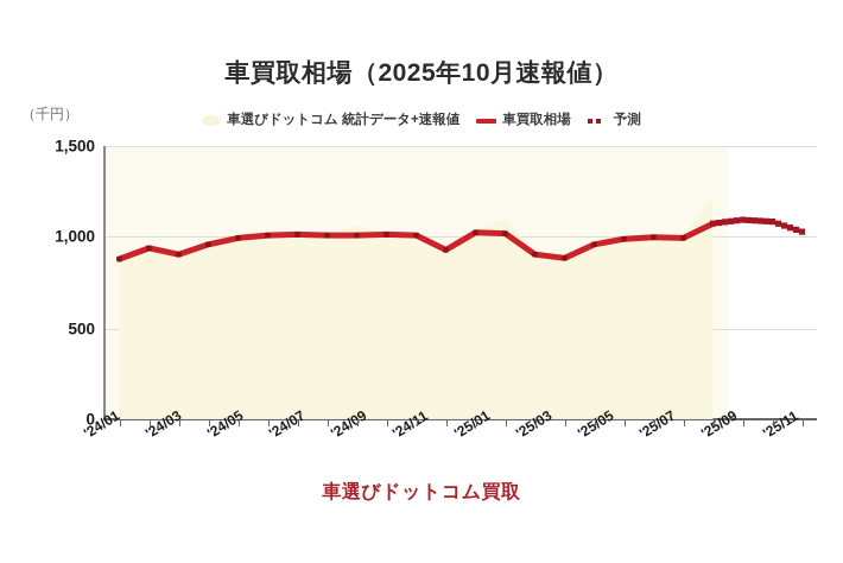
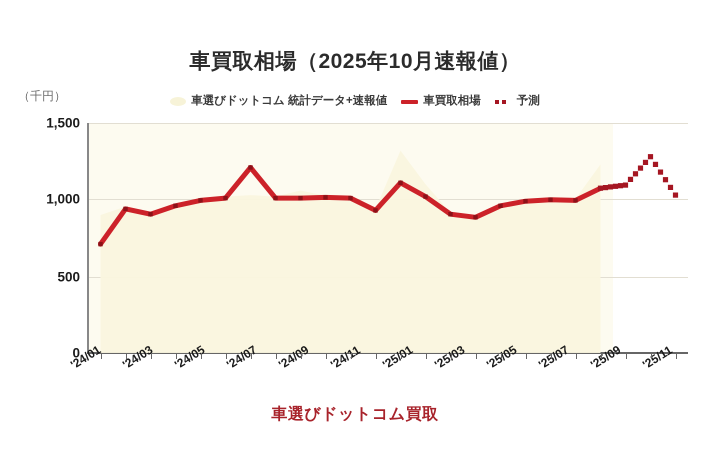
車買取相場/'24/01: 880 -> 710
車買取相場/'24/07: 1020 -> 1210
車買取相場/'25/01: 1020 -> 1110
車選びドットコム 統計データ+速報値/'25/01: 1040 -> 1320
予測/'25/11: 1080 -> 1280
